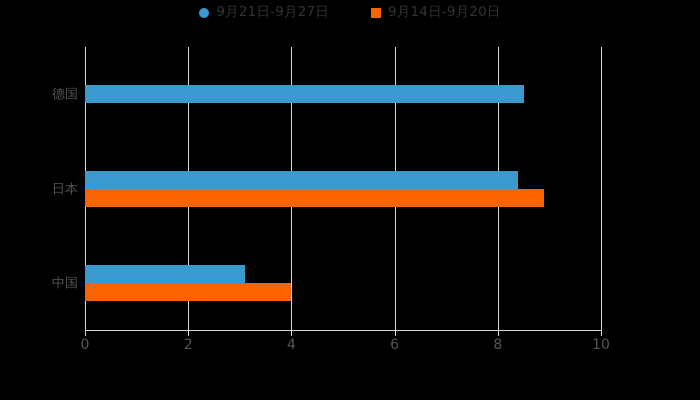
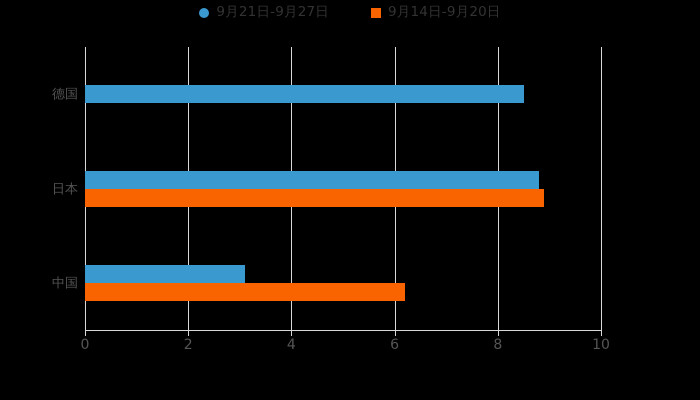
9月21日-9月27日/日本: 8.4 -> 8.8
9月14日-9月20日/中国: 4.0 -> 6.2
